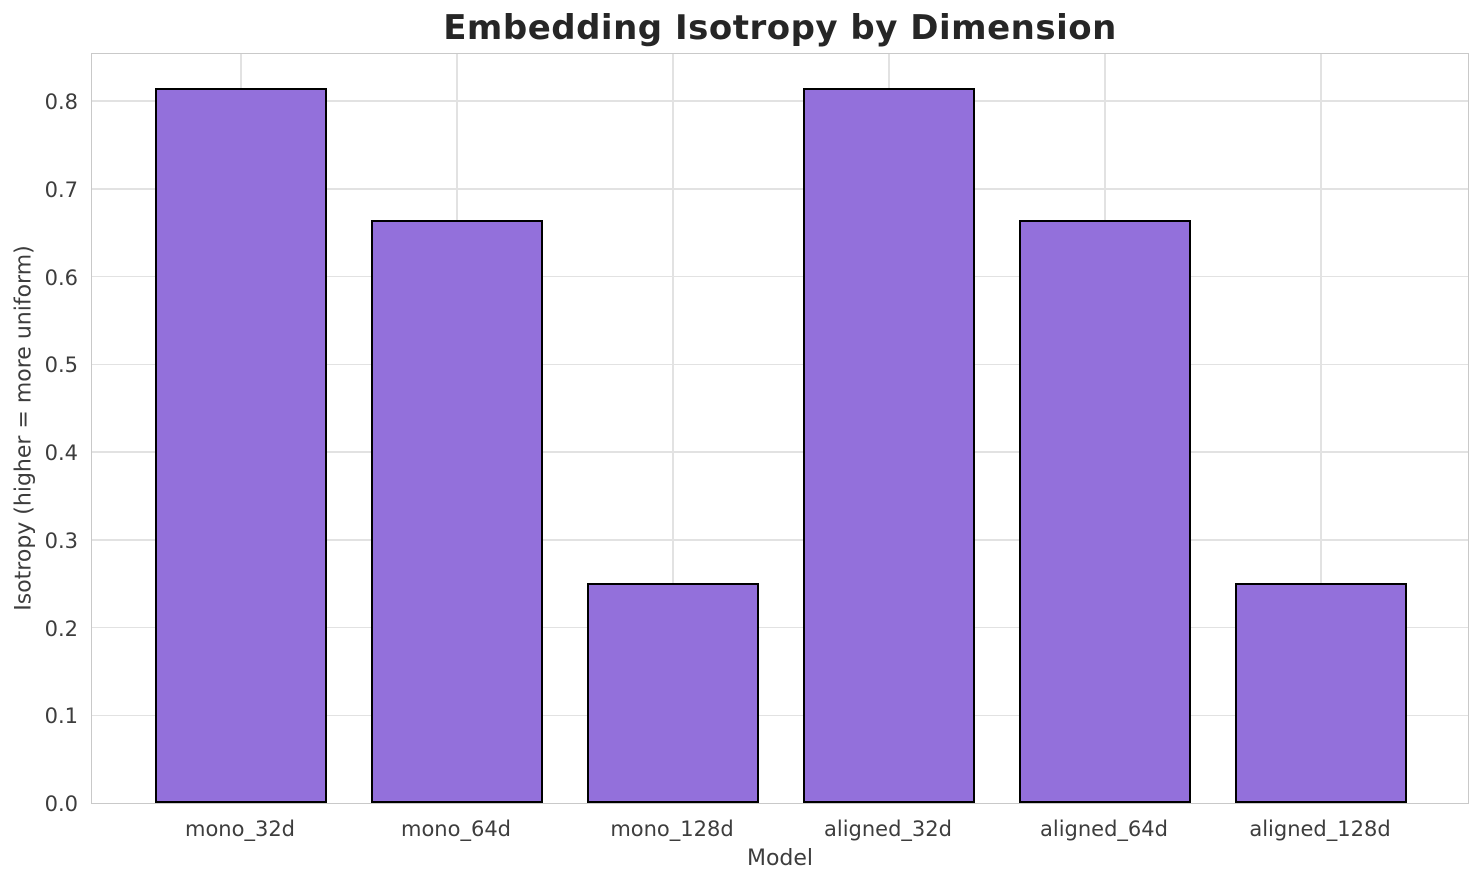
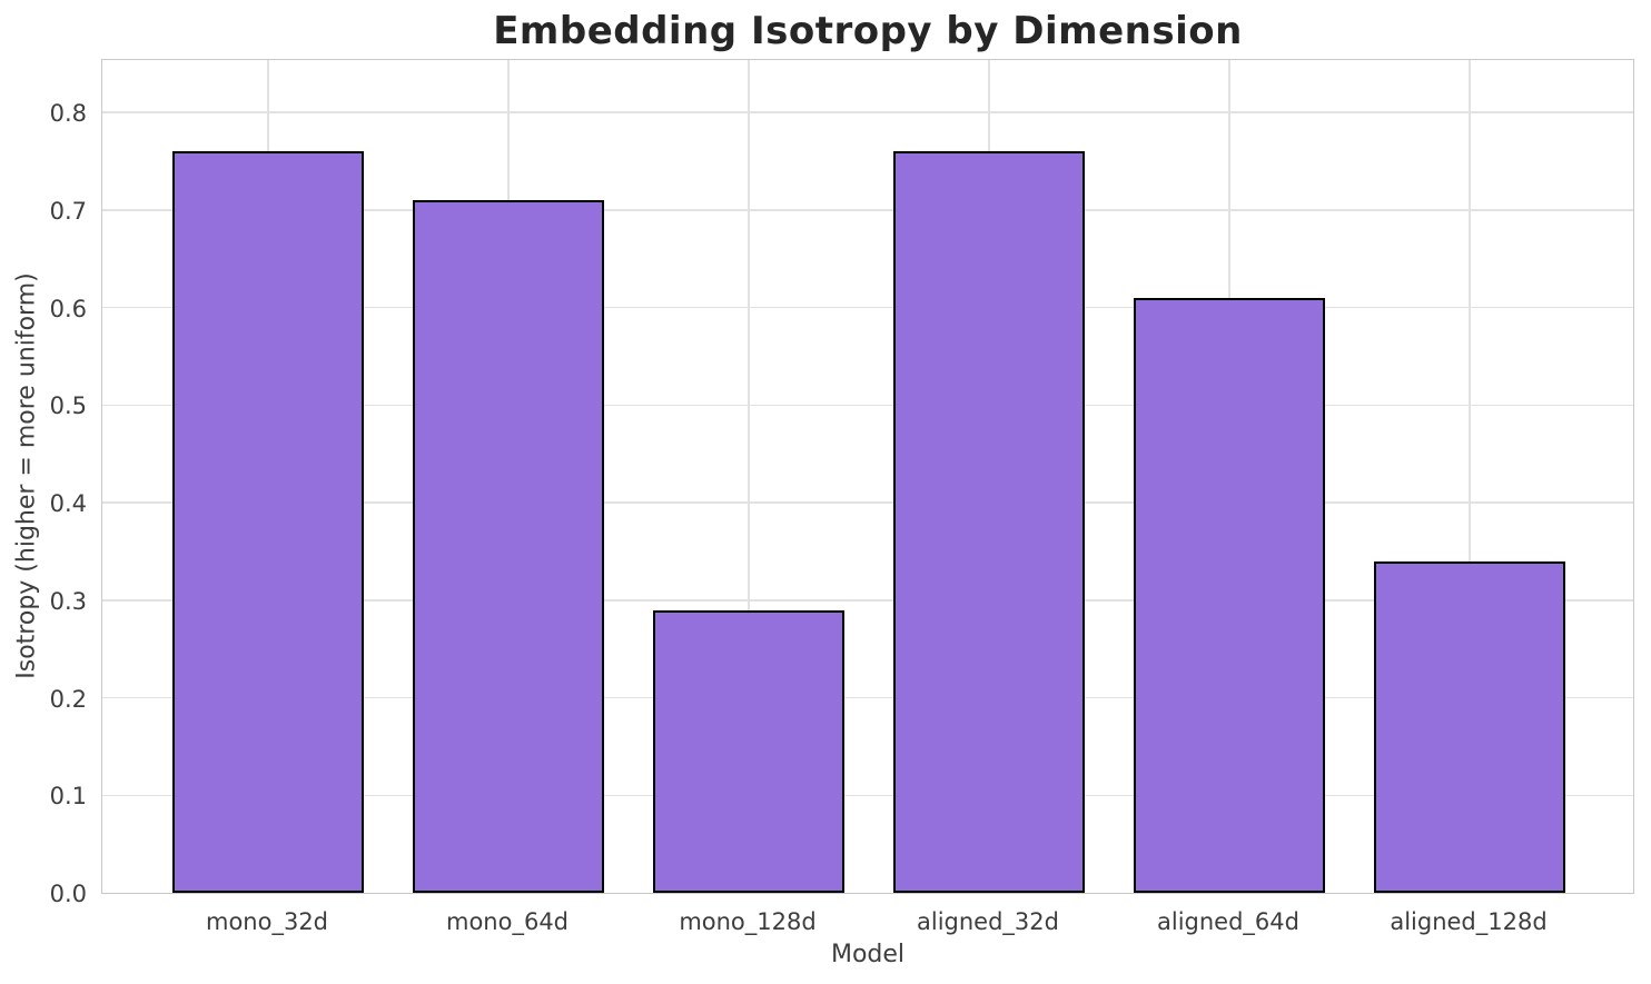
mono_32d: 0.81 -> 0.76
mono_64d: 0.66 -> 0.71
mono_128d: 0.25 -> 0.29
aligned_32d: 0.81 -> 0.76
aligned_64d: 0.66 -> 0.61
aligned_128d: 0.25 -> 0.34
